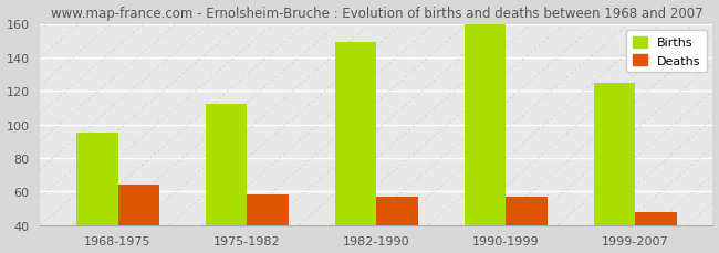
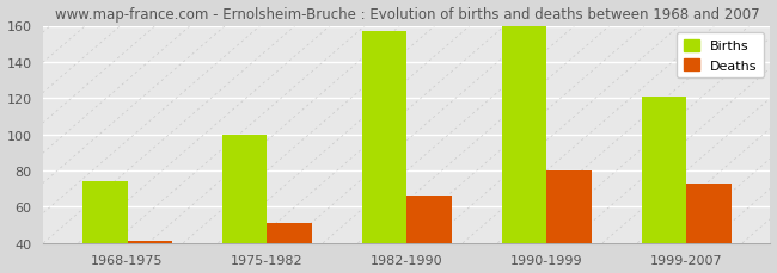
Births/1968-1975: 95 -> 74
Deaths/1968-1975: 64 -> 41
Births/1975-1982: 112 -> 100
Deaths/1975-1982: 58 -> 51
Births/1982-1990: 149 -> 157
Deaths/1982-1990: 57 -> 66
Deaths/1990-1999: 57 -> 80
Births/1999-2007: 125 -> 121
Deaths/1999-2007: 48 -> 73
